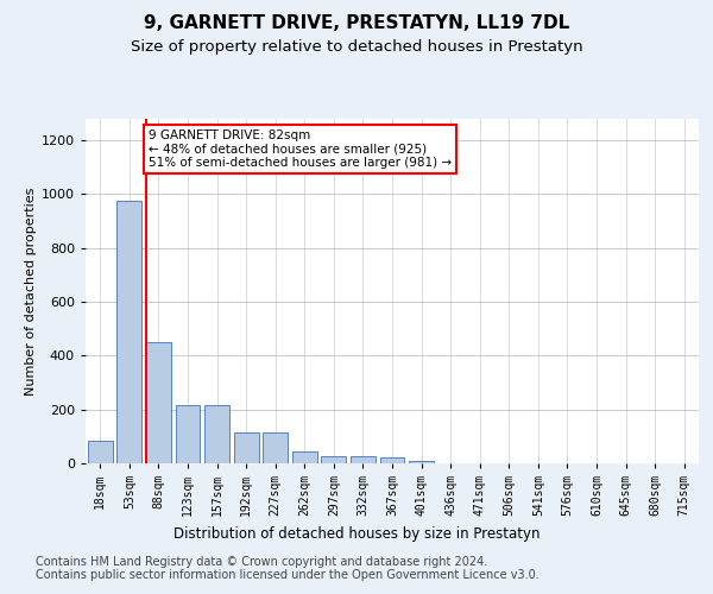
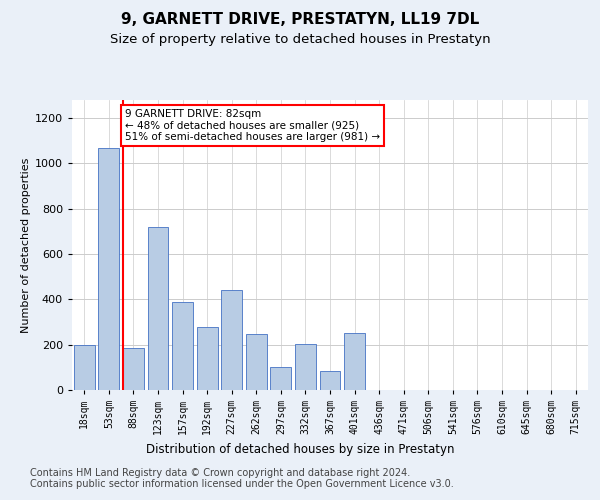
18sqm: 82 -> 200
53sqm: 975 -> 1070
88sqm: 450 -> 185
123sqm: 215 -> 720
157sqm: 215 -> 390
192sqm: 115 -> 280
227sqm: 115 -> 440
262sqm: 45 -> 245
297sqm: 25 -> 100
332sqm: 25 -> 205
367sqm: 20 -> 85
401sqm: 10 -> 250
